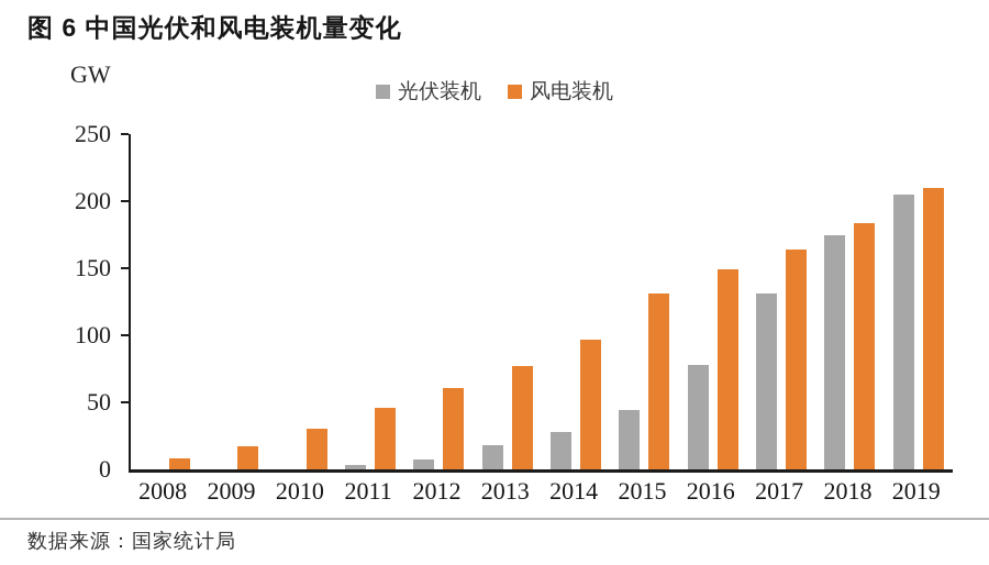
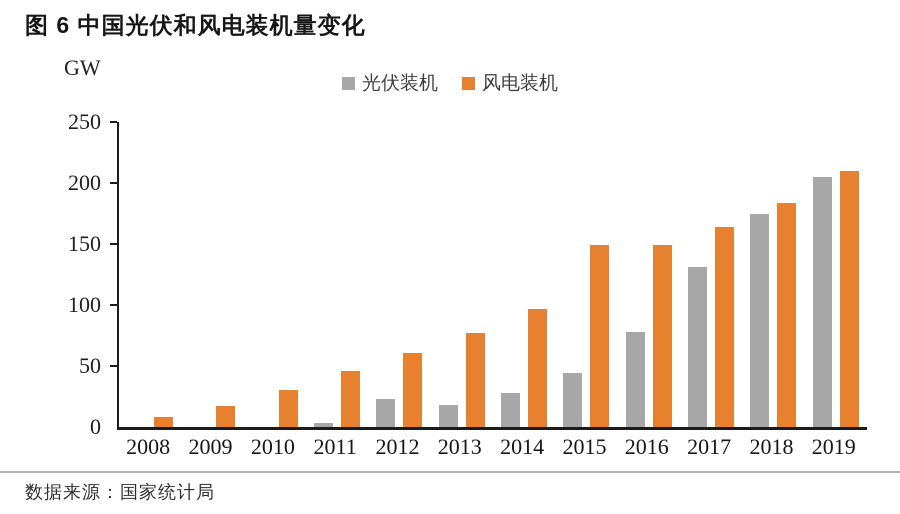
光伏装机/2012: 7 -> 23
风电装机/2015: 131 -> 149
